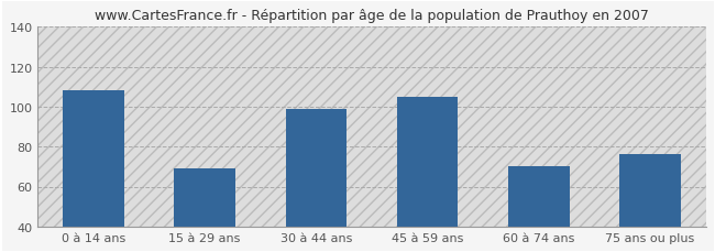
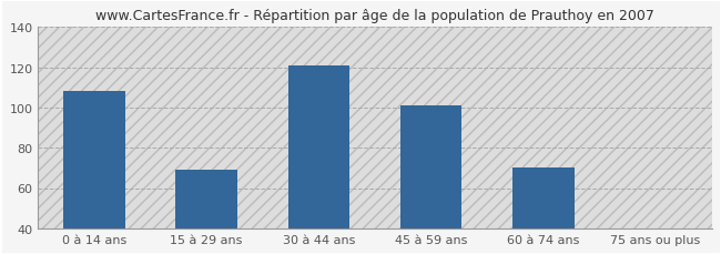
30 à 44 ans: 99 -> 121
45 à 59 ans: 105 -> 101
75 ans ou plus: 76 -> 40
